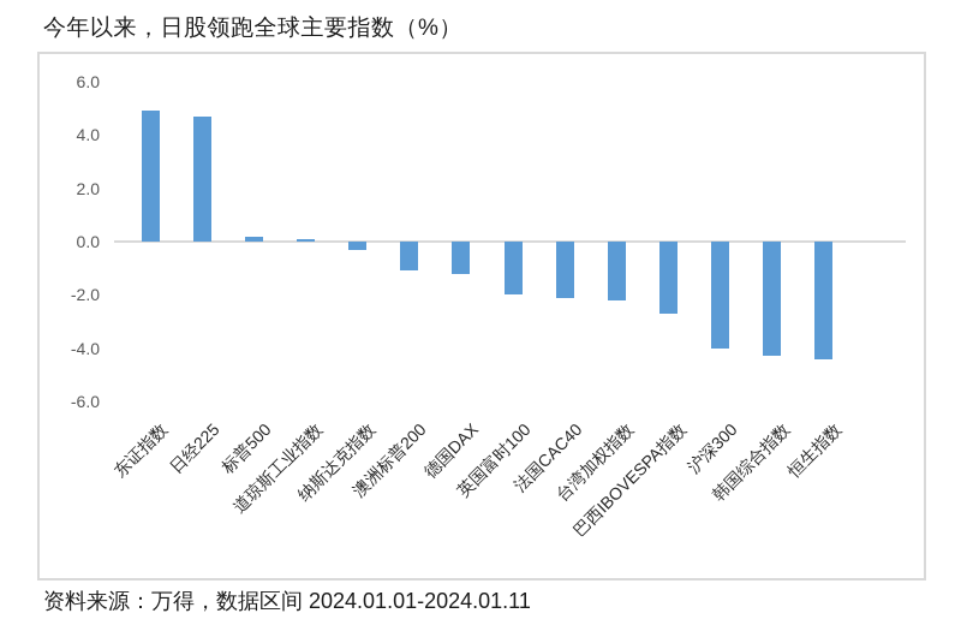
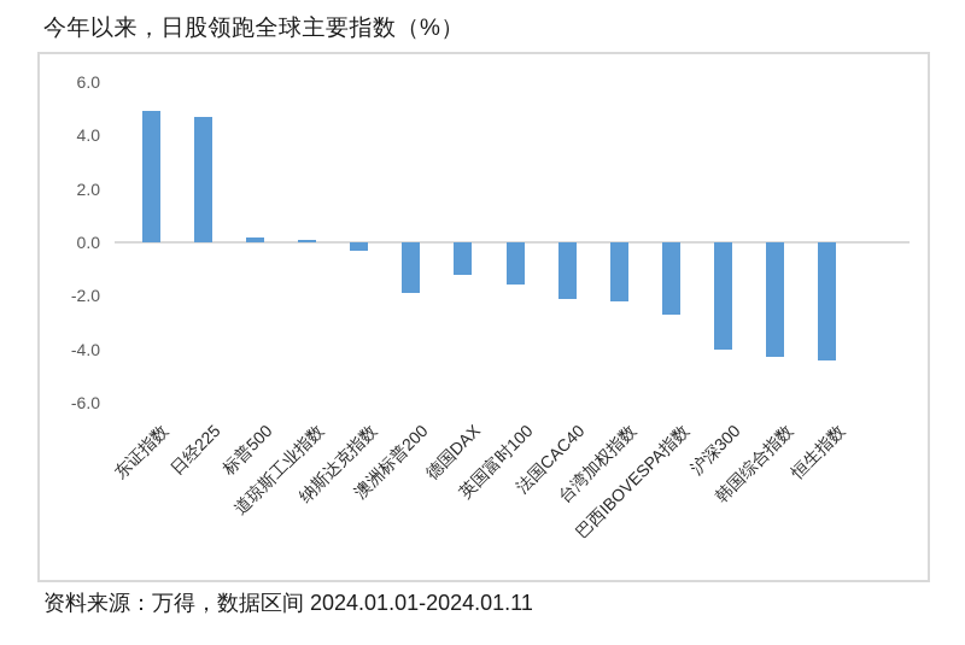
澳洲标普200: -1.1 -> -1.9
英国富时100: -2.0 -> -1.6
